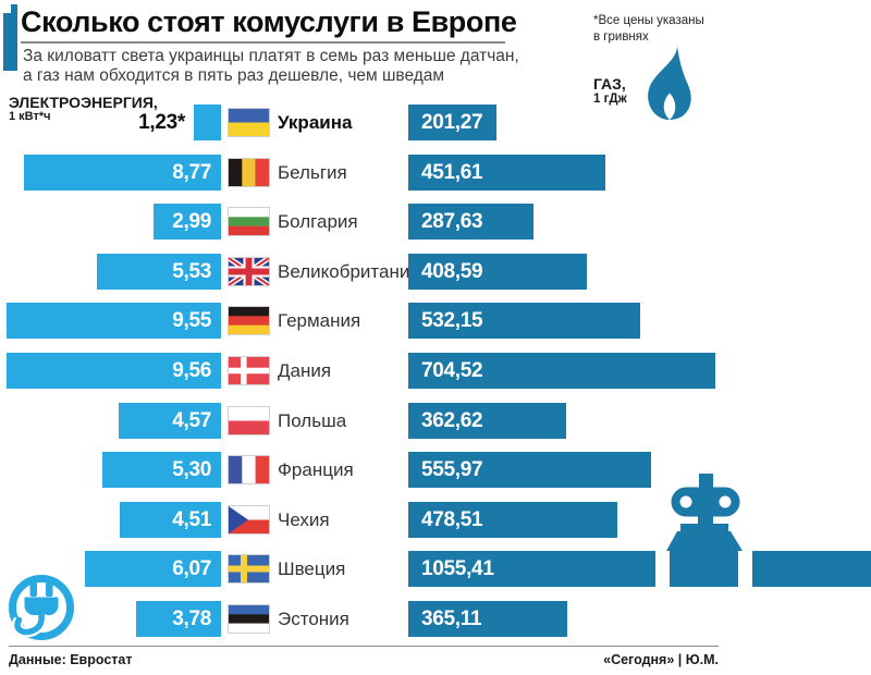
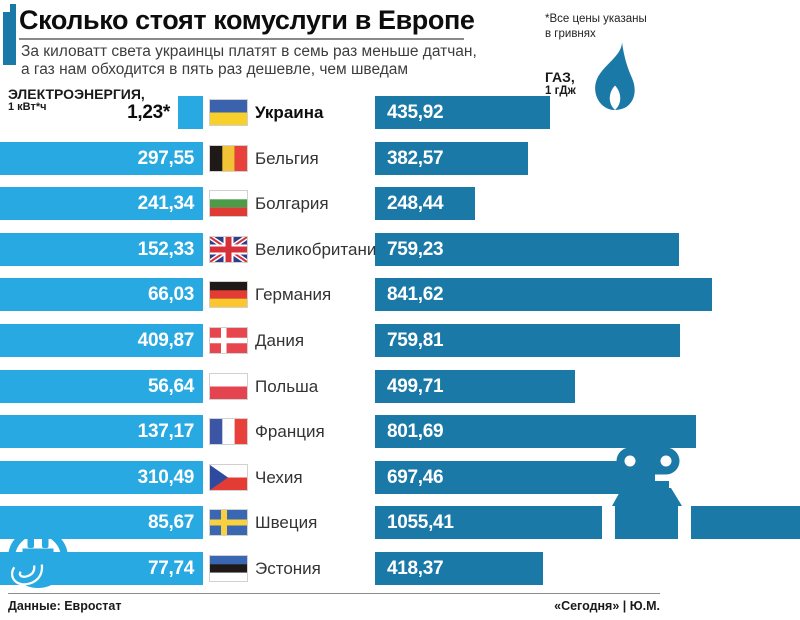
ГАЗ, 1 гДж/Украина: 201,27 -> 435,92
ЭЛЕКТРОЭНЕРГИЯ, 1 кВт*ч/Бельгия: 8,77 -> 297,55
ГАЗ, 1 гДж/Бельгия: 451,61 -> 382,57
ЭЛЕКТРОЭНЕРГИЯ, 1 кВт*ч/Болгария: 2,99 -> 241,34
ГАЗ, 1 гДж/Болгария: 287,63 -> 248,44
ЭЛЕКТРОЭНЕРГИЯ, 1 кВт*ч/Великобритания: 5,53 -> 152,33
ГАЗ, 1 гДж/Великобритания: 408,59 -> 759,23
ЭЛЕКТРОЭНЕРГИЯ, 1 кВт*ч/Германия: 9,55 -> 66,03
ГАЗ, 1 гДж/Германия: 532,15 -> 841,62
ЭЛЕКТРОЭНЕРГИЯ, 1 кВт*ч/Дания: 9,56 -> 409,87
ГАЗ, 1 гДж/Дания: 704,52 -> 759,81
ЭЛЕКТРОЭНЕРГИЯ, 1 кВт*ч/Польша: 4,57 -> 56,64
ГАЗ, 1 гДж/Польша: 362,62 -> 499,71
ЭЛЕКТРОЭНЕРГИЯ, 1 кВт*ч/Франция: 5,30 -> 137,17
ГАЗ, 1 гДж/Франция: 555,97 -> 801,69
ЭЛЕКТРОЭНЕРГИЯ, 1 кВт*ч/Чехия: 4,51 -> 310,49
ГАЗ, 1 гДж/Чехия: 478,51 -> 697,46
ЭЛЕКТРОЭНЕРГИЯ, 1 кВт*ч/Швеция: 6,07 -> 85,67
ЭЛЕКТРОЭНЕРГИЯ, 1 кВт*ч/Эстония: 3,78 -> 77,74
ГАЗ, 1 гДж/Эстония: 365,11 -> 418,37
